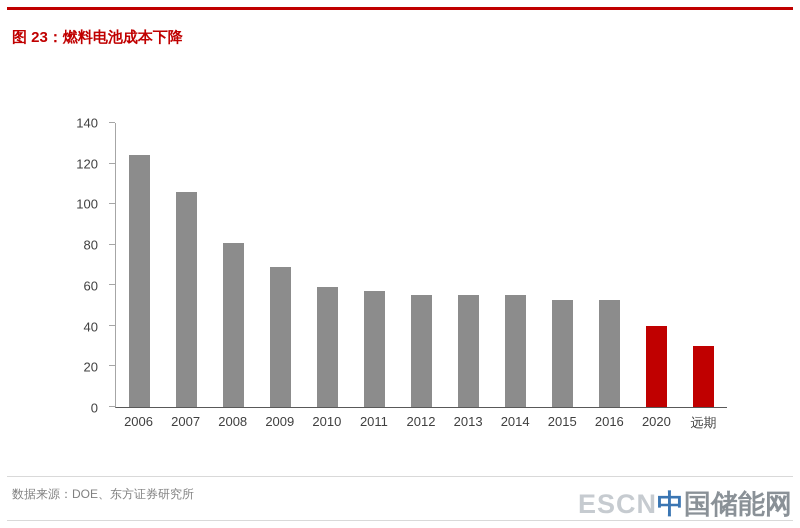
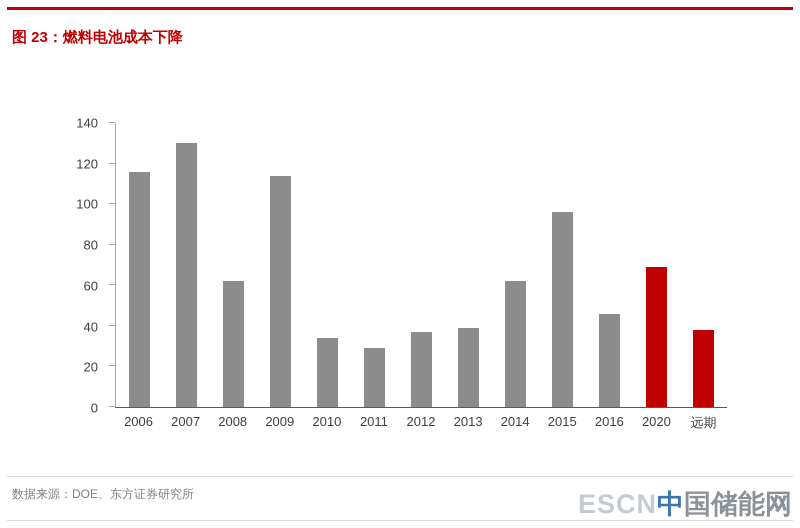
2006: 124 -> 116
2007: 106 -> 130
2008: 81 -> 62
2009: 69 -> 114
2010: 59 -> 34
2011: 57 -> 29
2012: 55 -> 37
2013: 55 -> 39
2014: 55 -> 62
2015: 53 -> 96
2016: 53 -> 46
2020: 40 -> 69
远期: 30 -> 38
